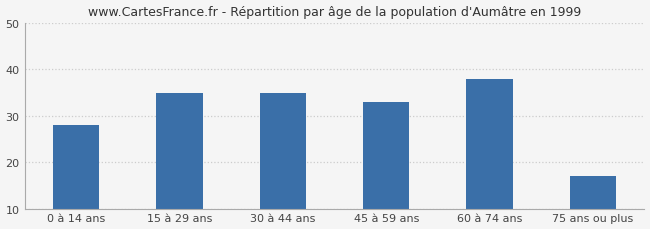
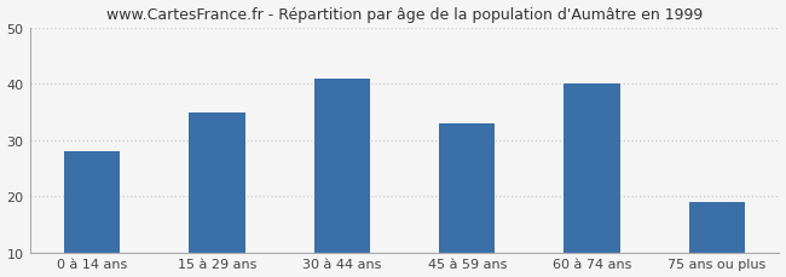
30 à 44 ans: 35 -> 41
60 à 74 ans: 38 -> 40
75 ans ou plus: 17 -> 19
